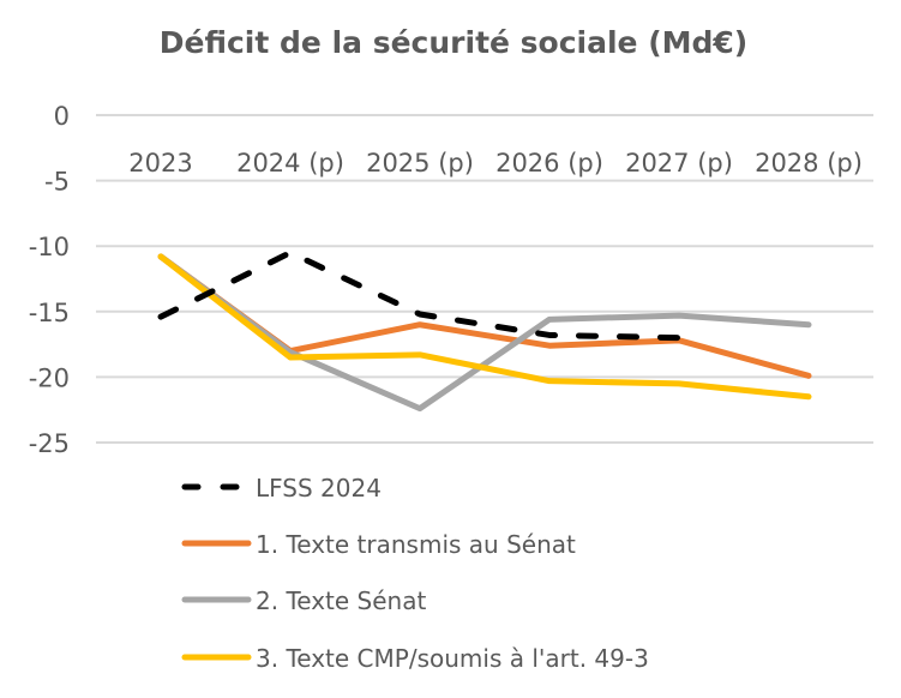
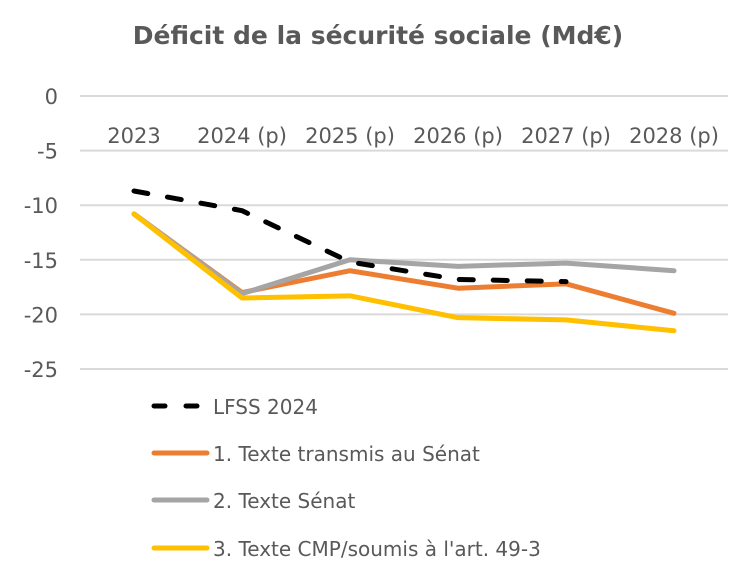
LFSS 2024/2023: -15.4 -> -8.7
2. Texte Sénat/2025 (p): -22.4 -> -15.0
